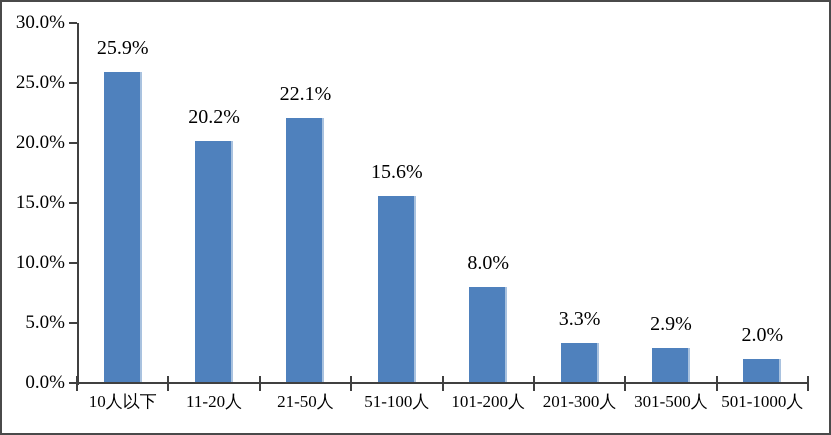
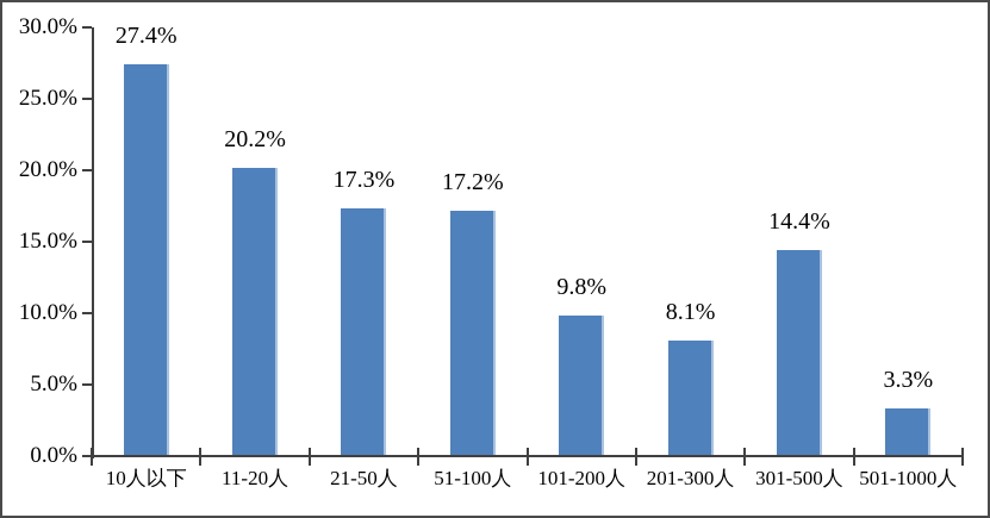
10人以下: 25.9% -> 27.4%
21-50人: 22.1% -> 17.3%
51-100人: 15.6% -> 17.2%
101-200人: 8.0% -> 9.8%
201-300人: 3.3% -> 8.1%
301-500人: 2.9% -> 14.4%
501-1000人: 2.0% -> 3.3%
